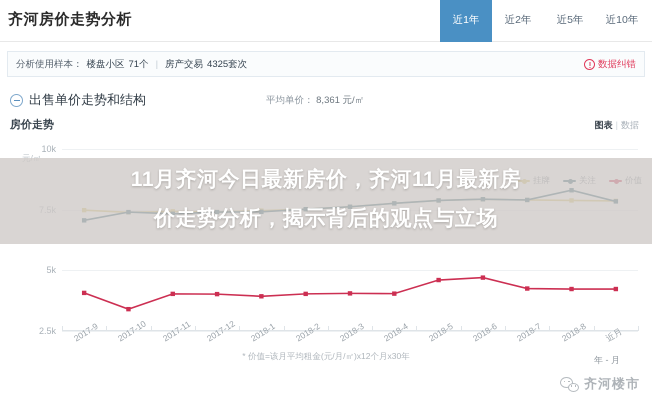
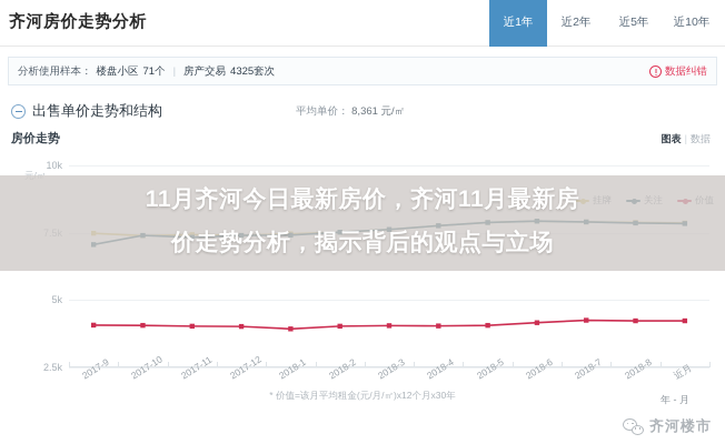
价值/2017-10: 3.4k -> 4.1k
价值/2018-5: 4.6k -> 4.1k
价值/2018-6: 4.7k -> 4.2k
关注/2018-8: 8.3k -> 7.9k
